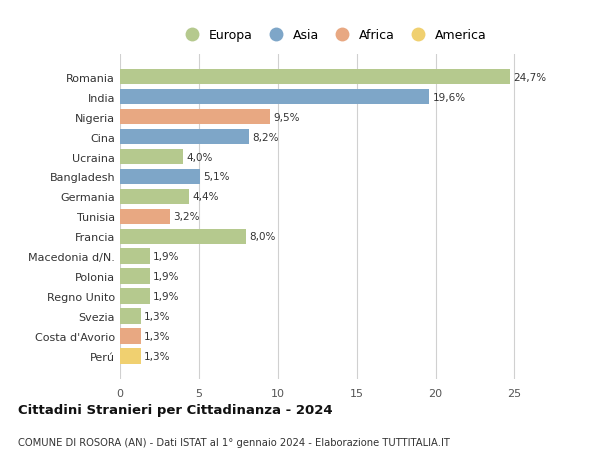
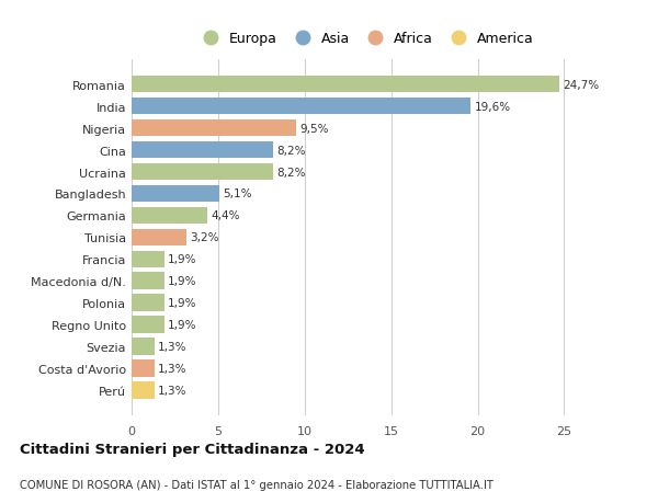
Ucraina: 4,0% -> 8,2%
Francia: 8,0% -> 1,9%
